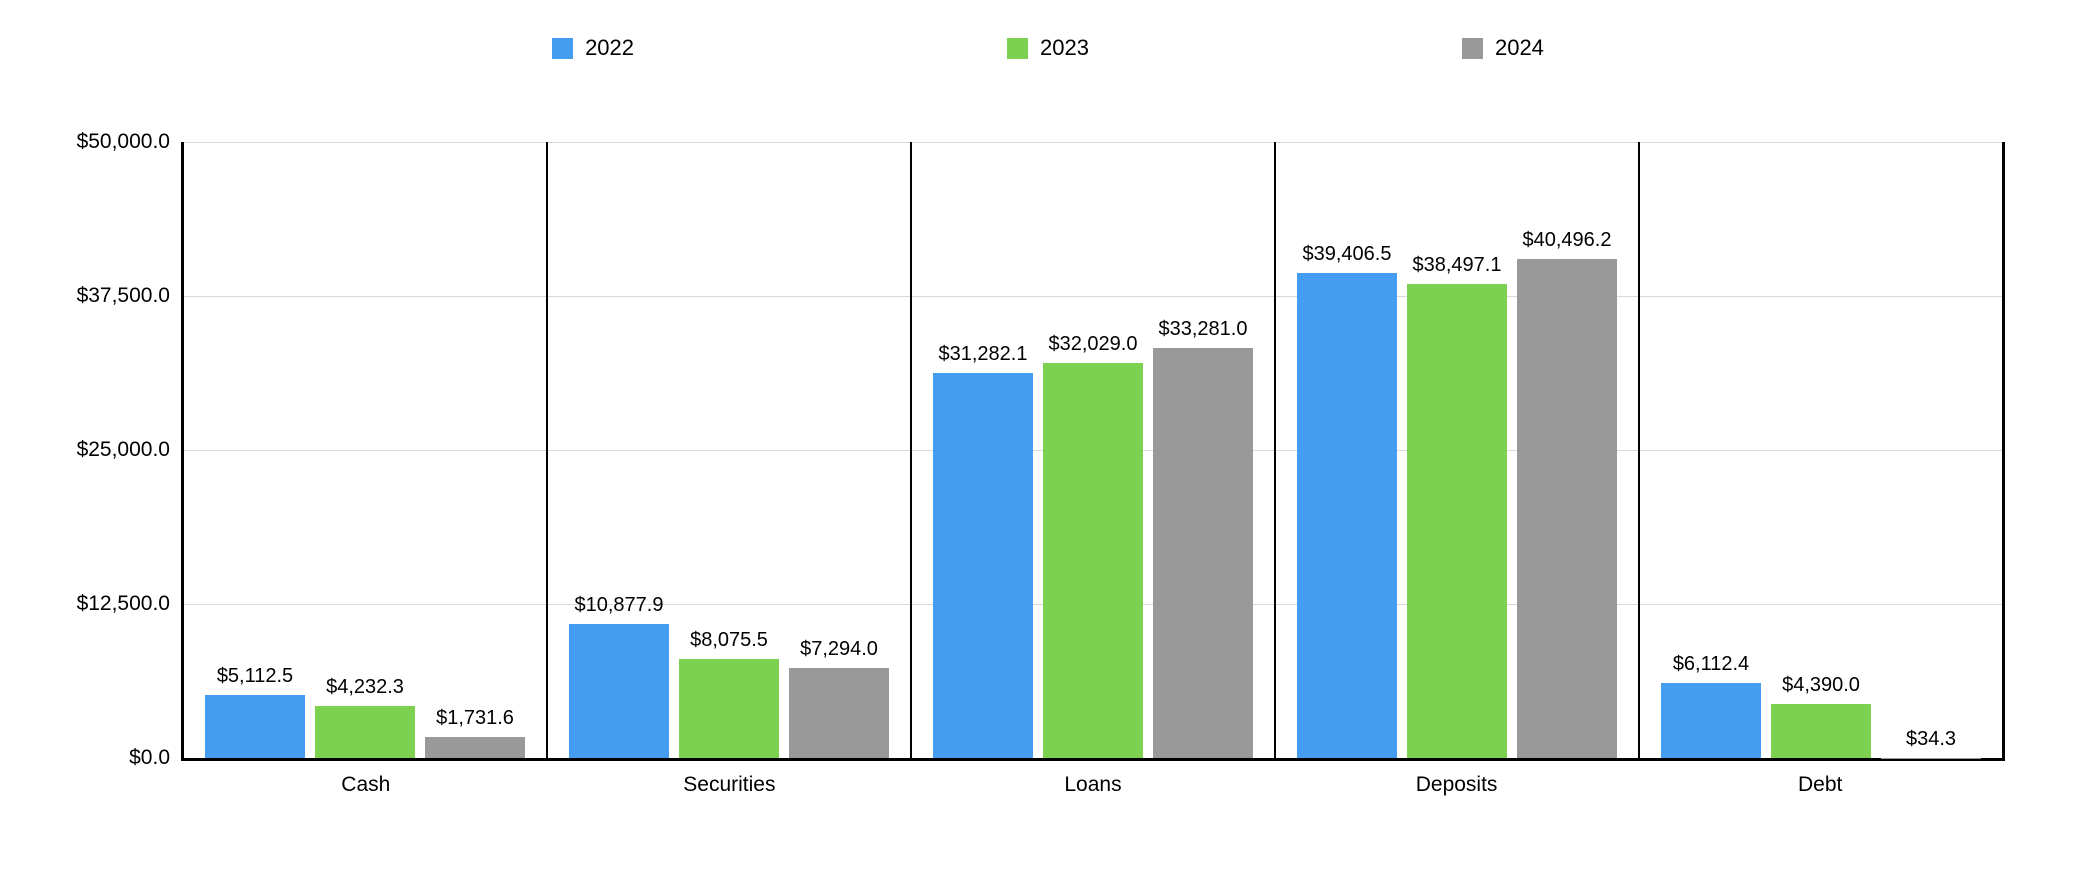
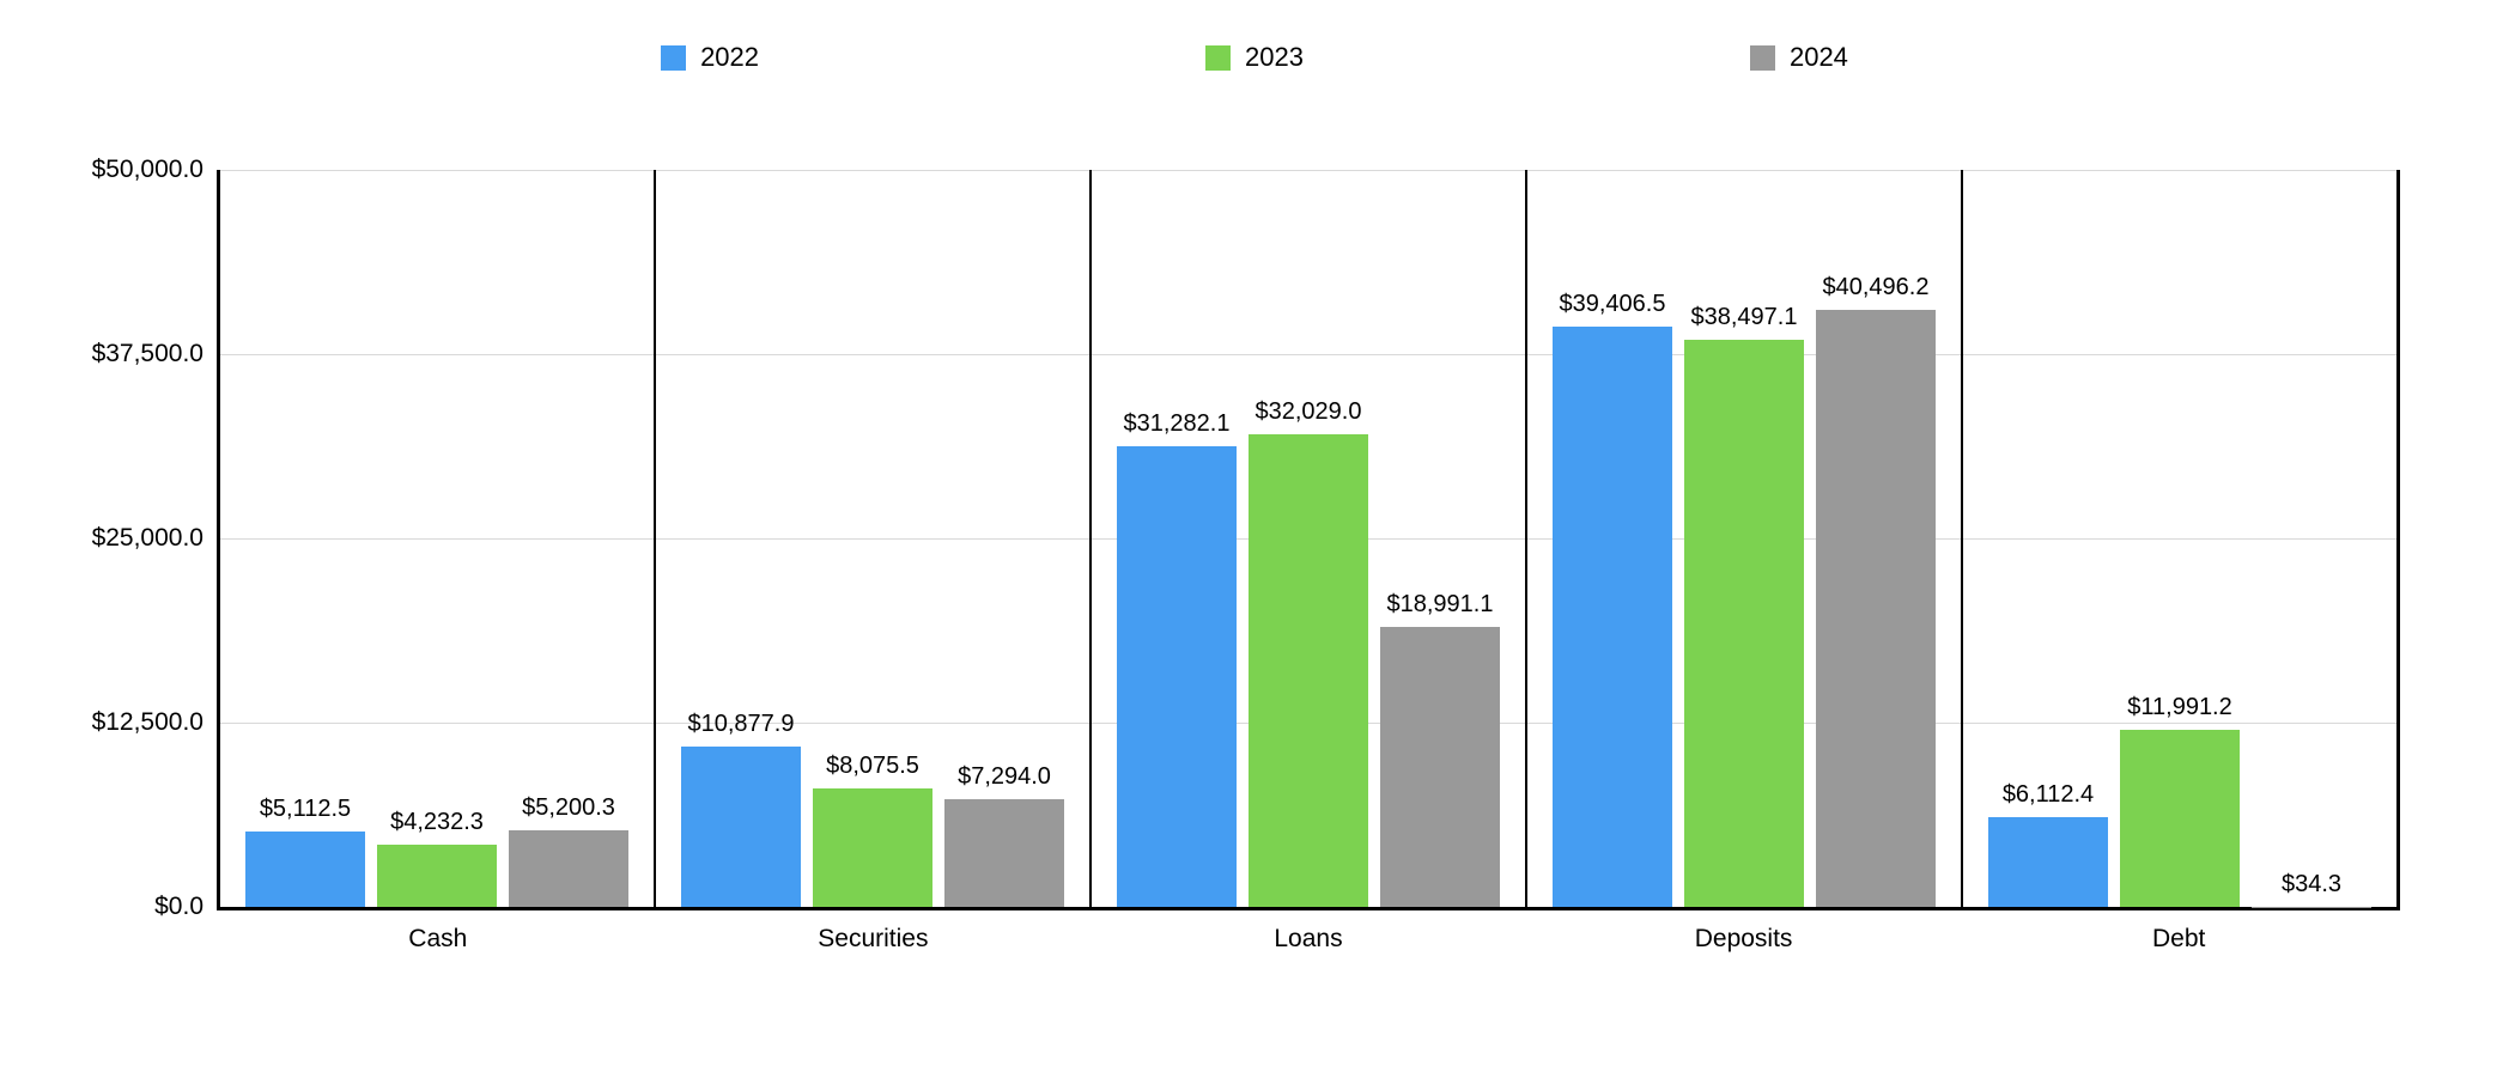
2024/Cash: $1,731.6 -> $5,200.3
2024/Loans: $33,281.0 -> $18,991.1
2023/Debt: $4,390.0 -> $11,991.2
